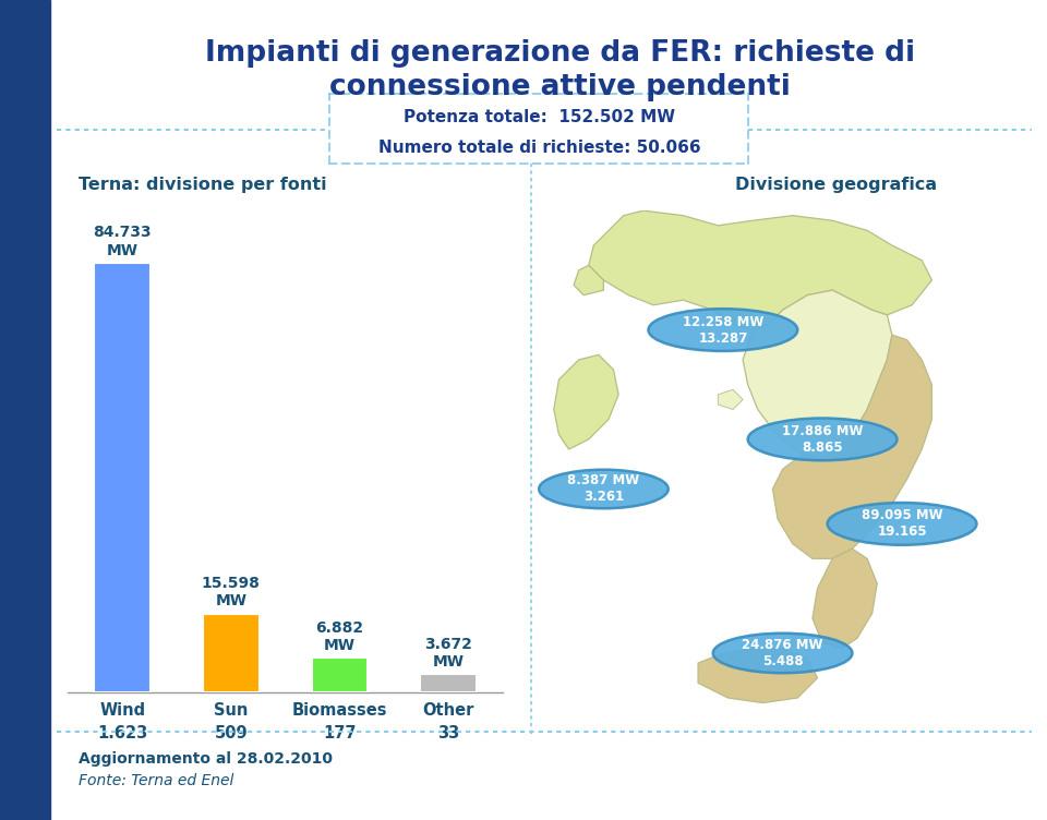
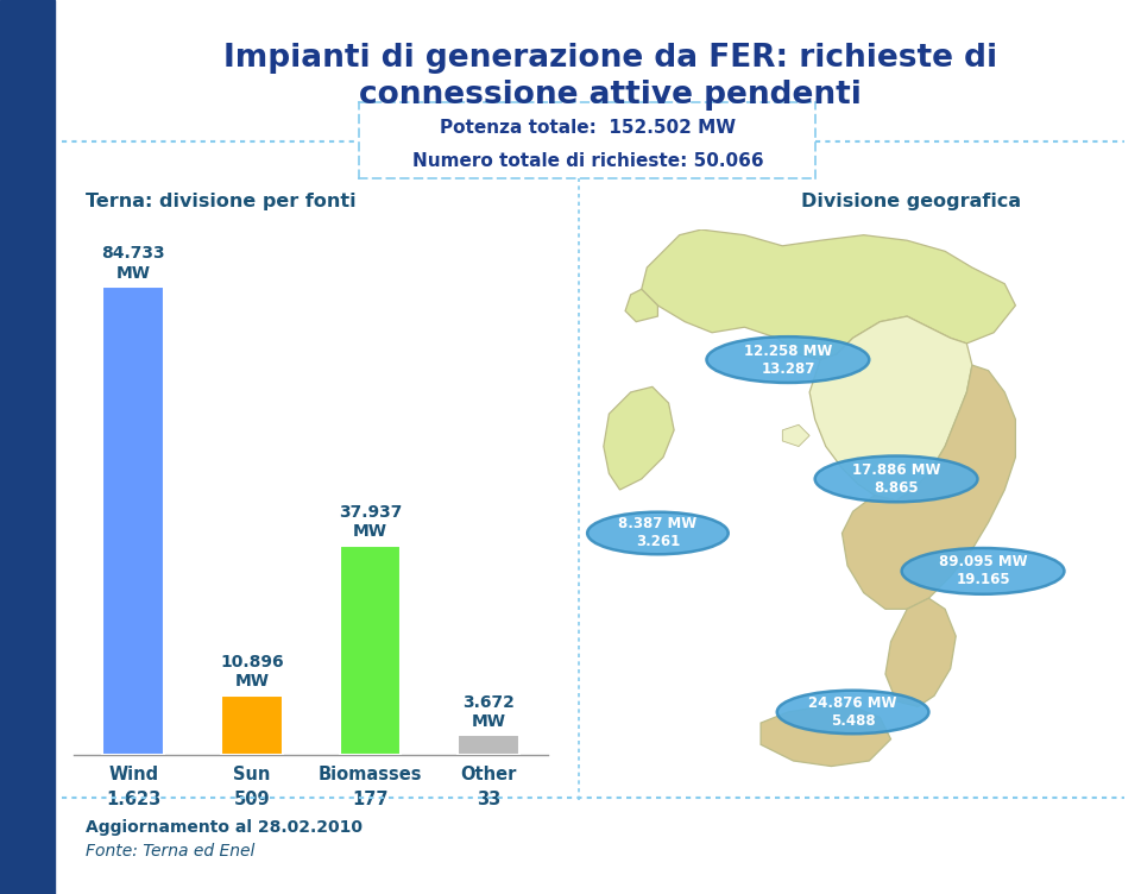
Sun: 15.598 -> 10.896
Biomasses: 6.882 -> 37.937
